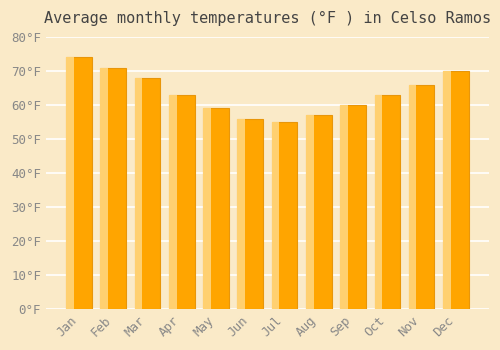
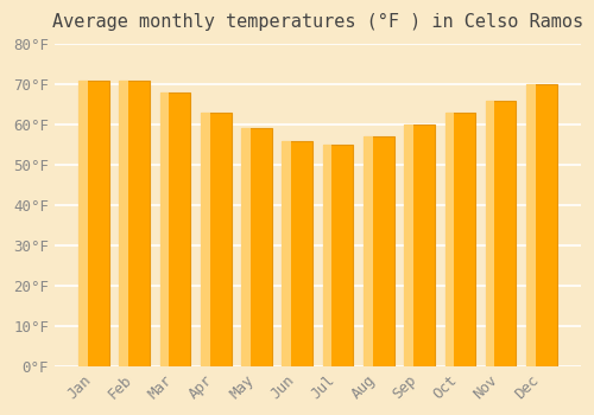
Jan: 74°F -> 71°F
